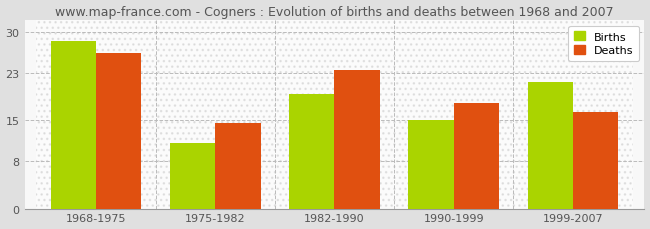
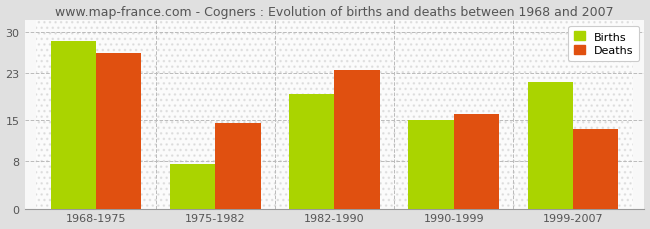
Births/1975-1982: 11.2 -> 7.5
Deaths/1990-1999: 18.0 -> 16.0
Deaths/1999-2007: 16.4 -> 13.5
